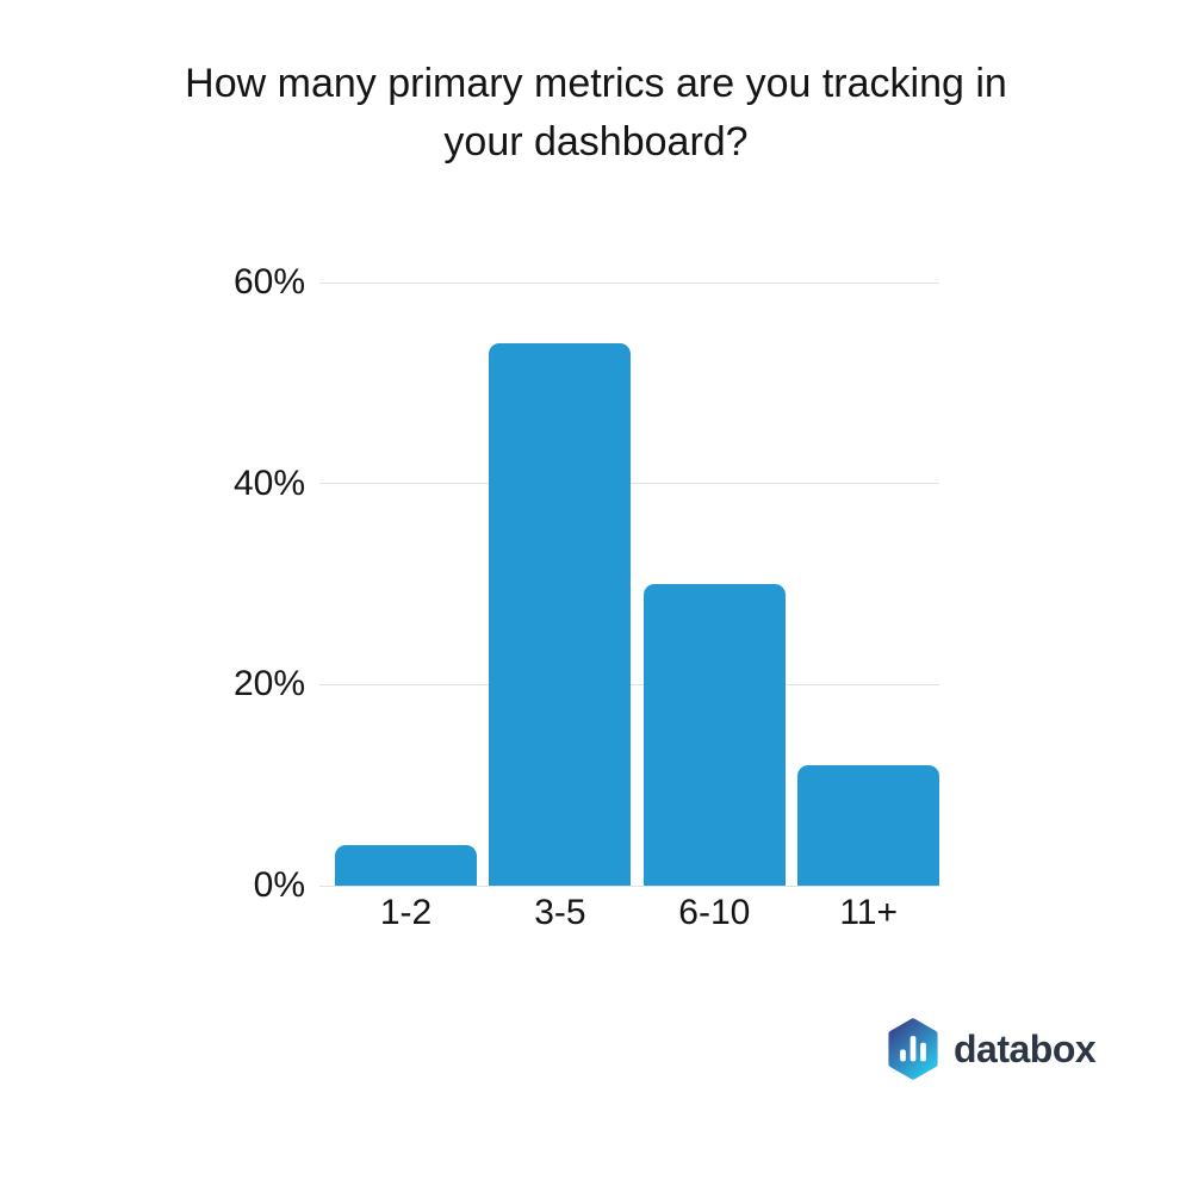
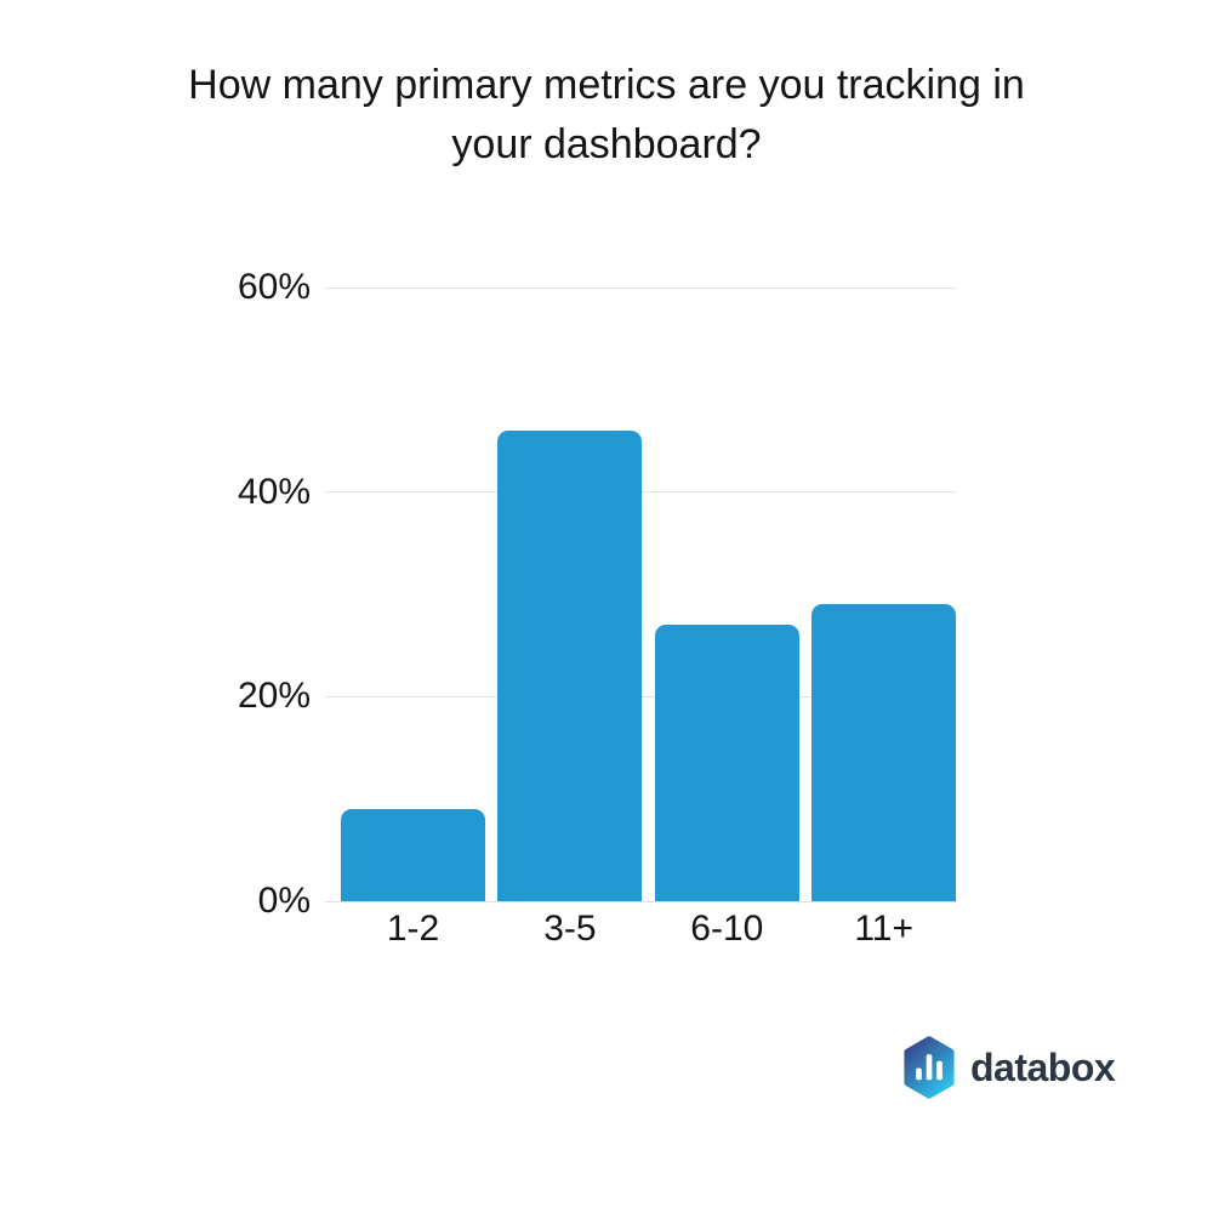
1-2: 4% -> 9%
3-5: 54% -> 46%
6-10: 30% -> 27%
11+: 12% -> 29%
